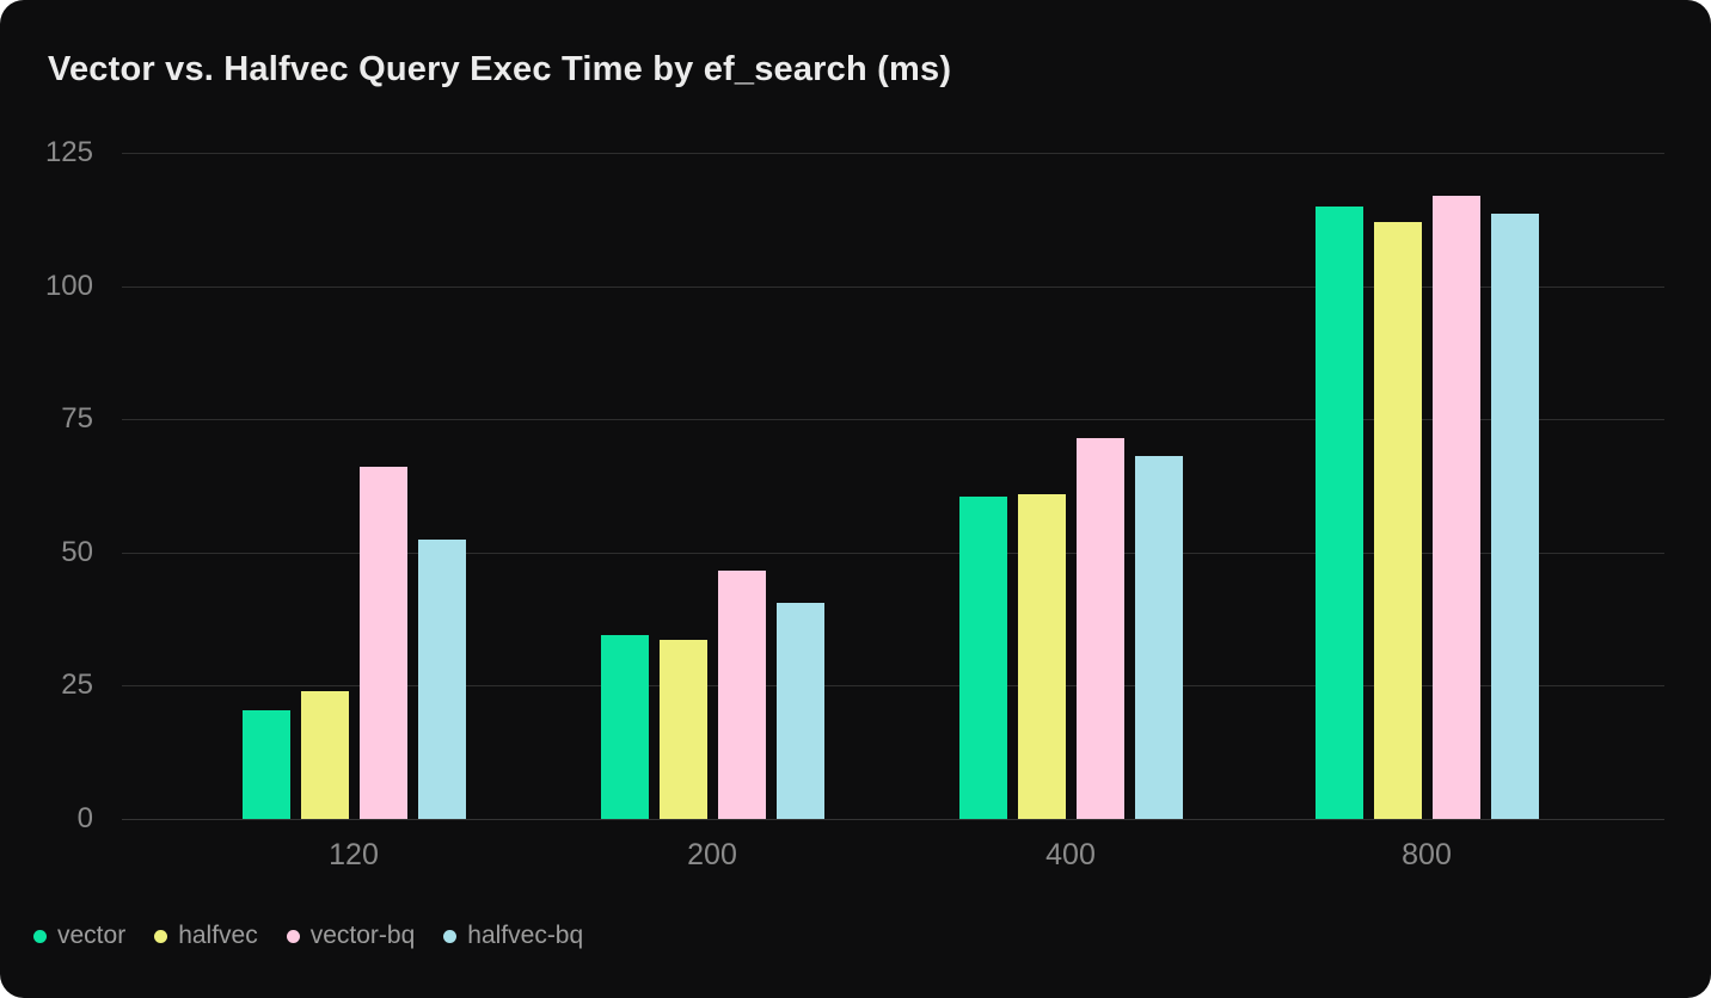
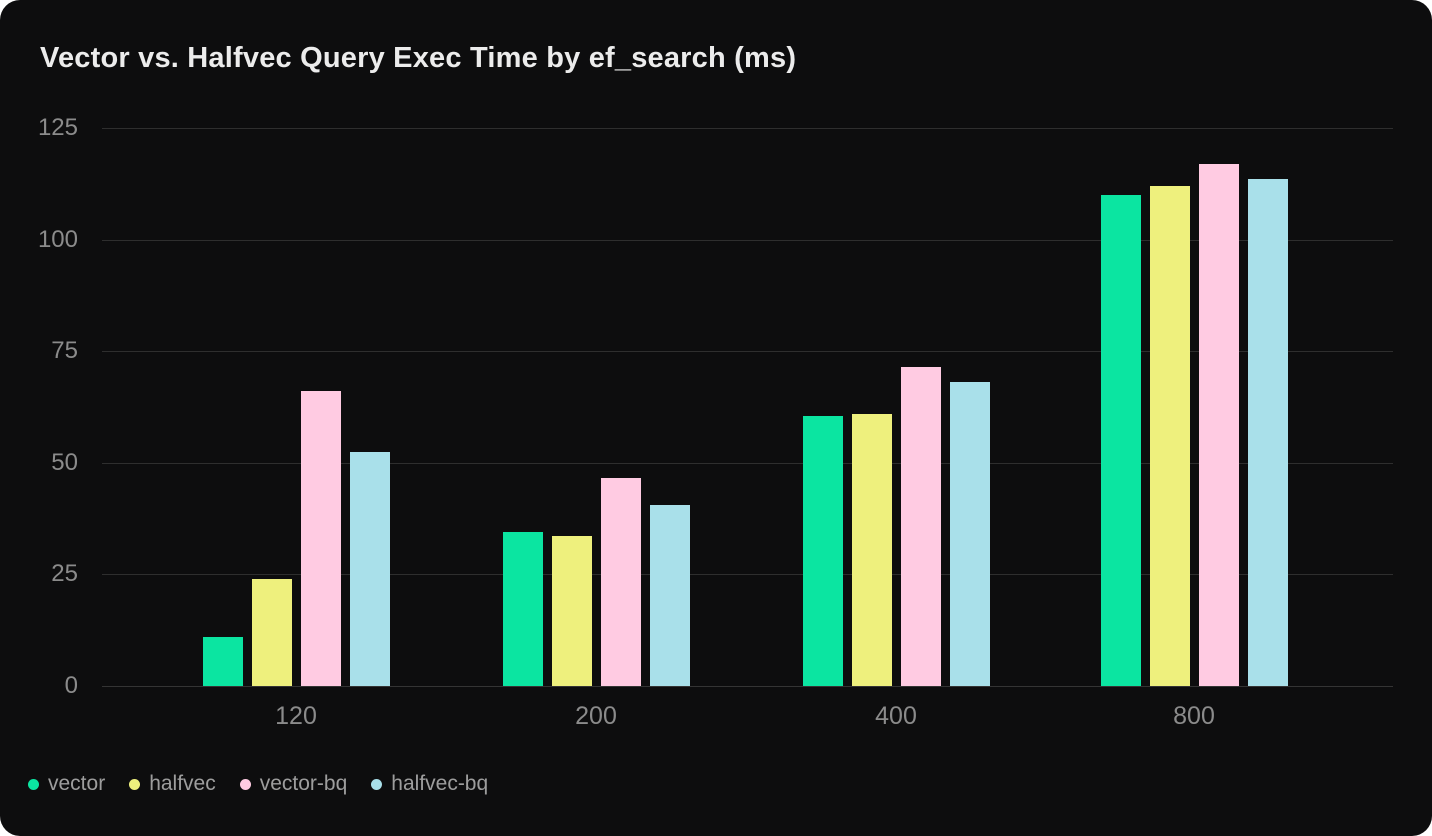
vector/120: 20 -> 11
vector/800: 115 -> 110
